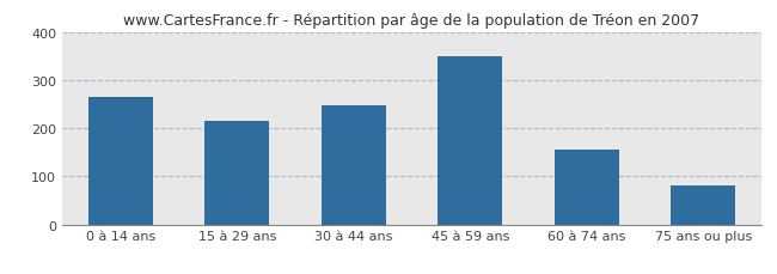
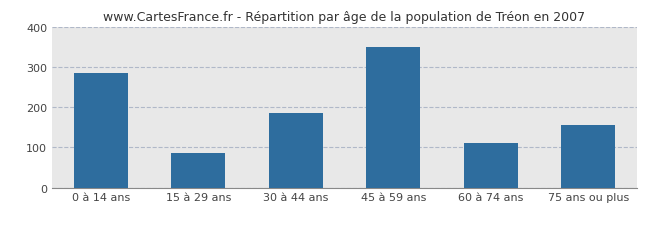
0 à 14 ans: 265 -> 285
15 à 29 ans: 215 -> 85
30 à 44 ans: 248 -> 185
60 à 74 ans: 155 -> 110
75 ans ou plus: 80 -> 155
